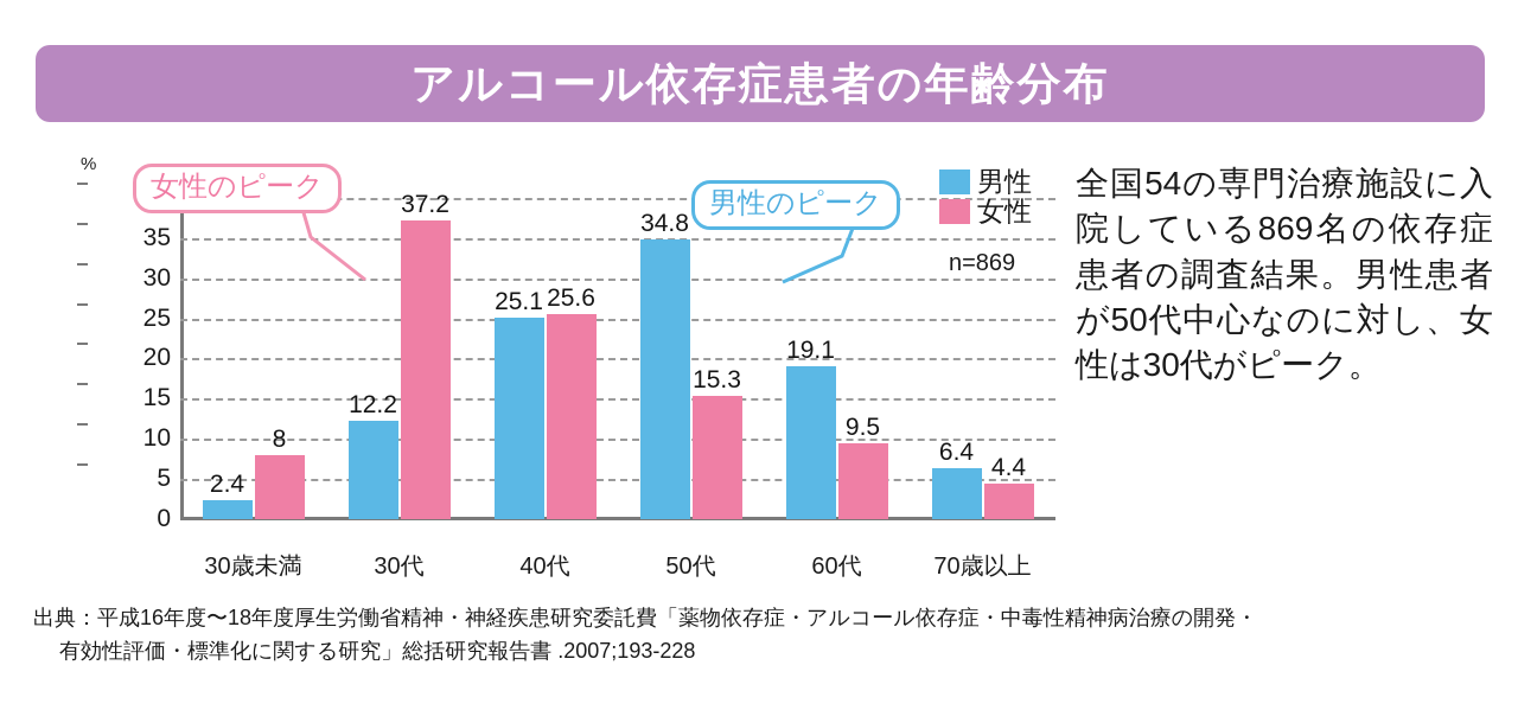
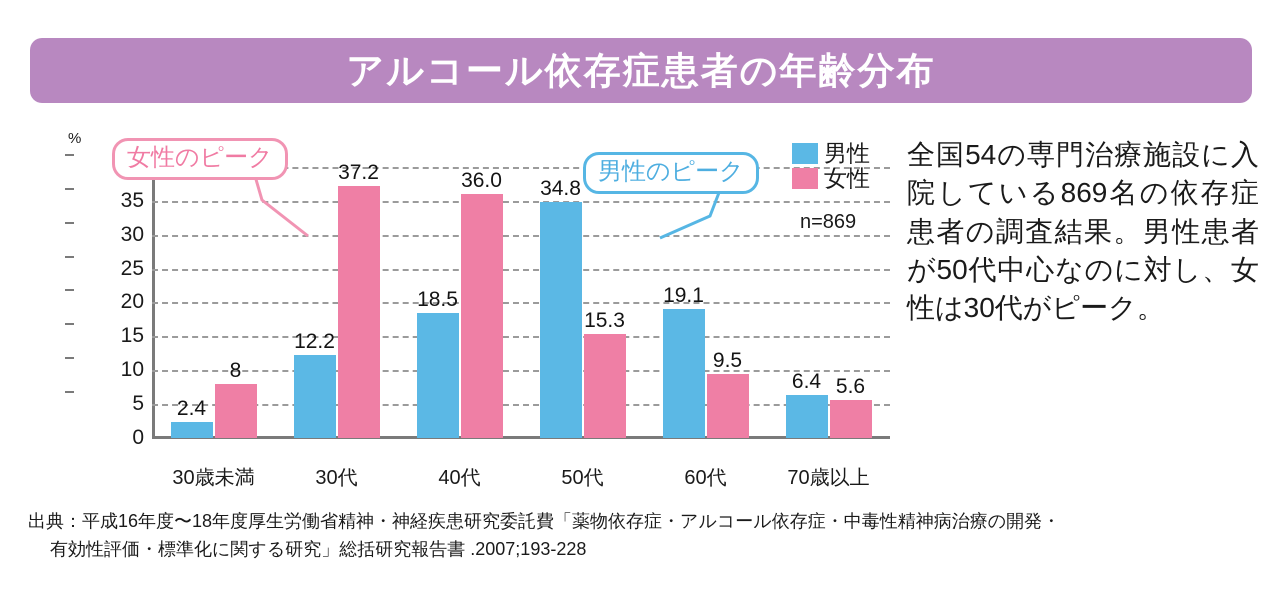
男性/40代: 25.1 -> 18.5
女性/40代: 25.6 -> 36.0
女性/70歳以上: 4.4 -> 5.6
